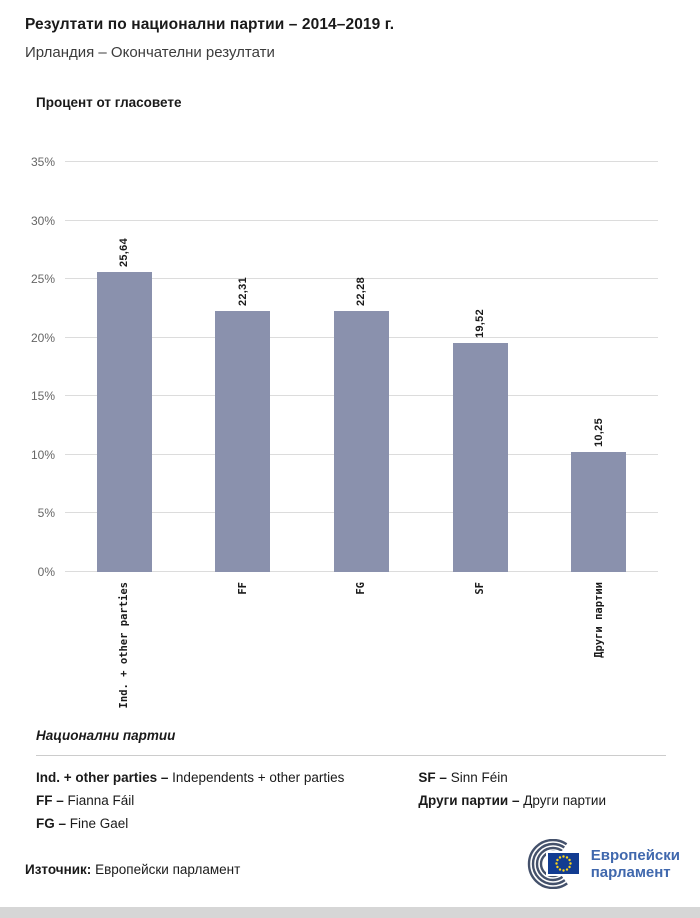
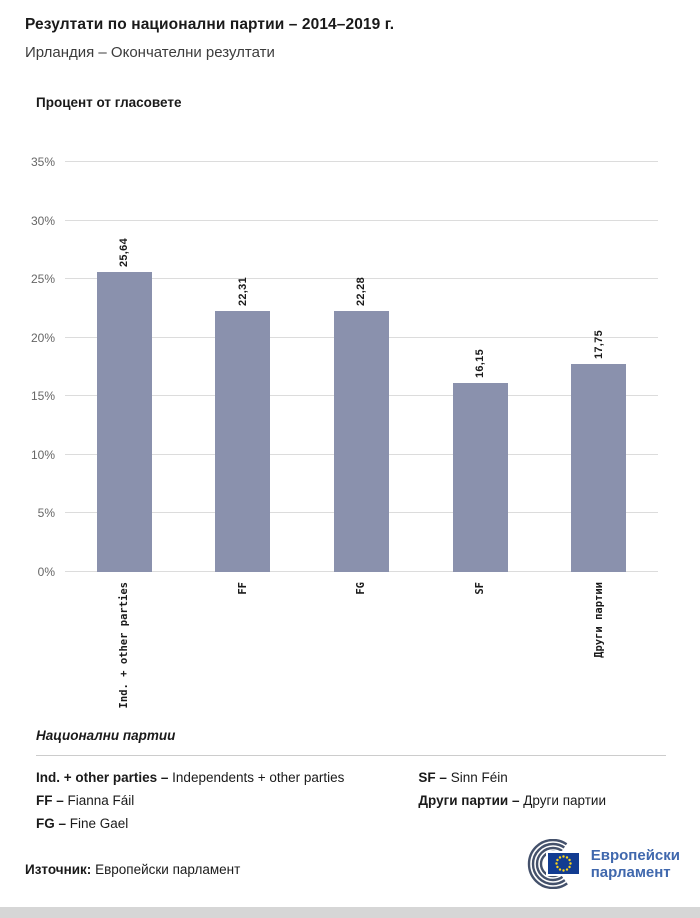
SF: 19,52 -> 16,15
Други партии: 10,25 -> 17,75
